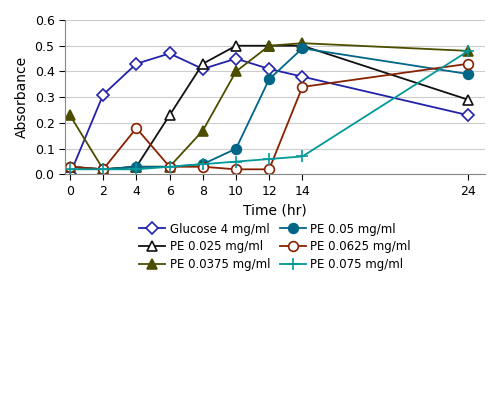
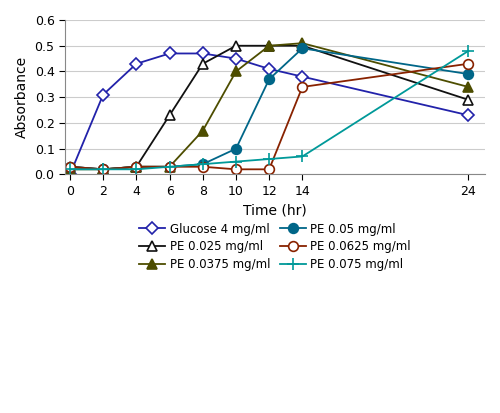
PE 0.0375 mg/ml/0: 0.23 -> 0.02
PE 0.0625 mg/ml/4: 0.18 -> 0.03
Glucose 4 mg/ml/8: 0.41 -> 0.47
PE 0.0375 mg/ml/24: 0.48 -> 0.34
